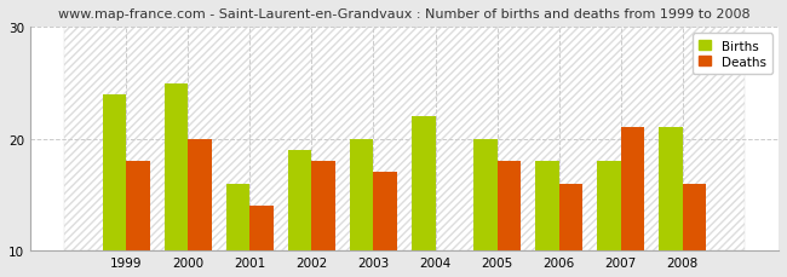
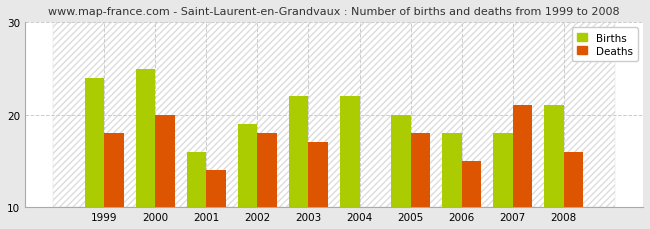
Births/2003: 20 -> 22
Deaths/2006: 16 -> 15
